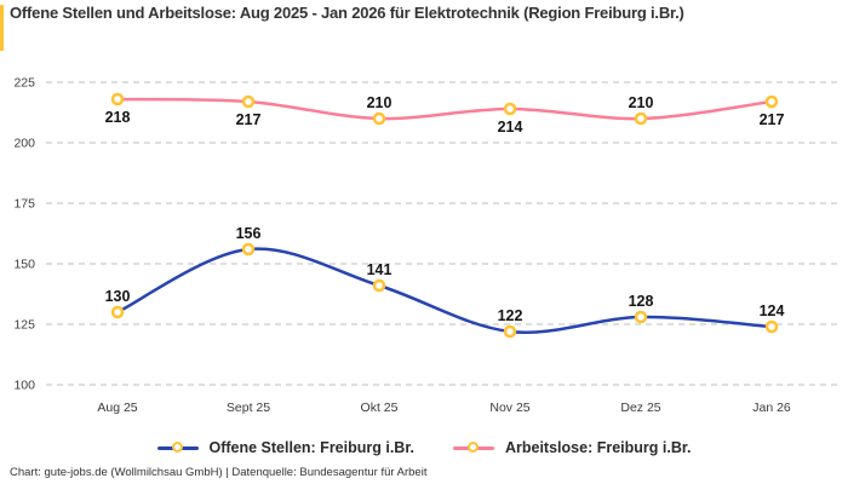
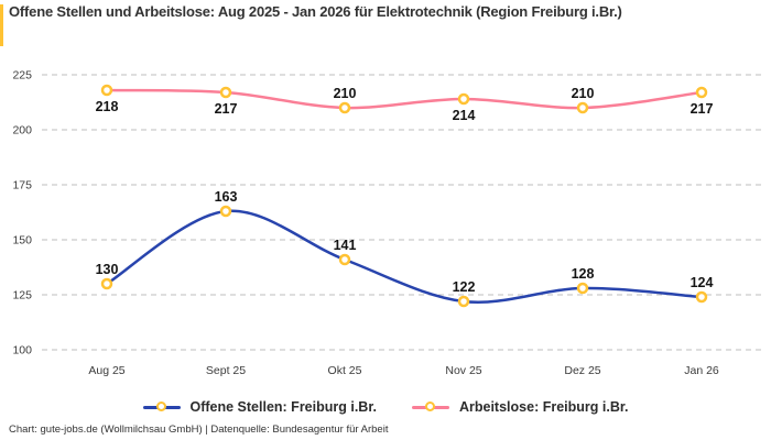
Offene Stellen: Freiburg i.Br./Sept 25: 156 -> 163
